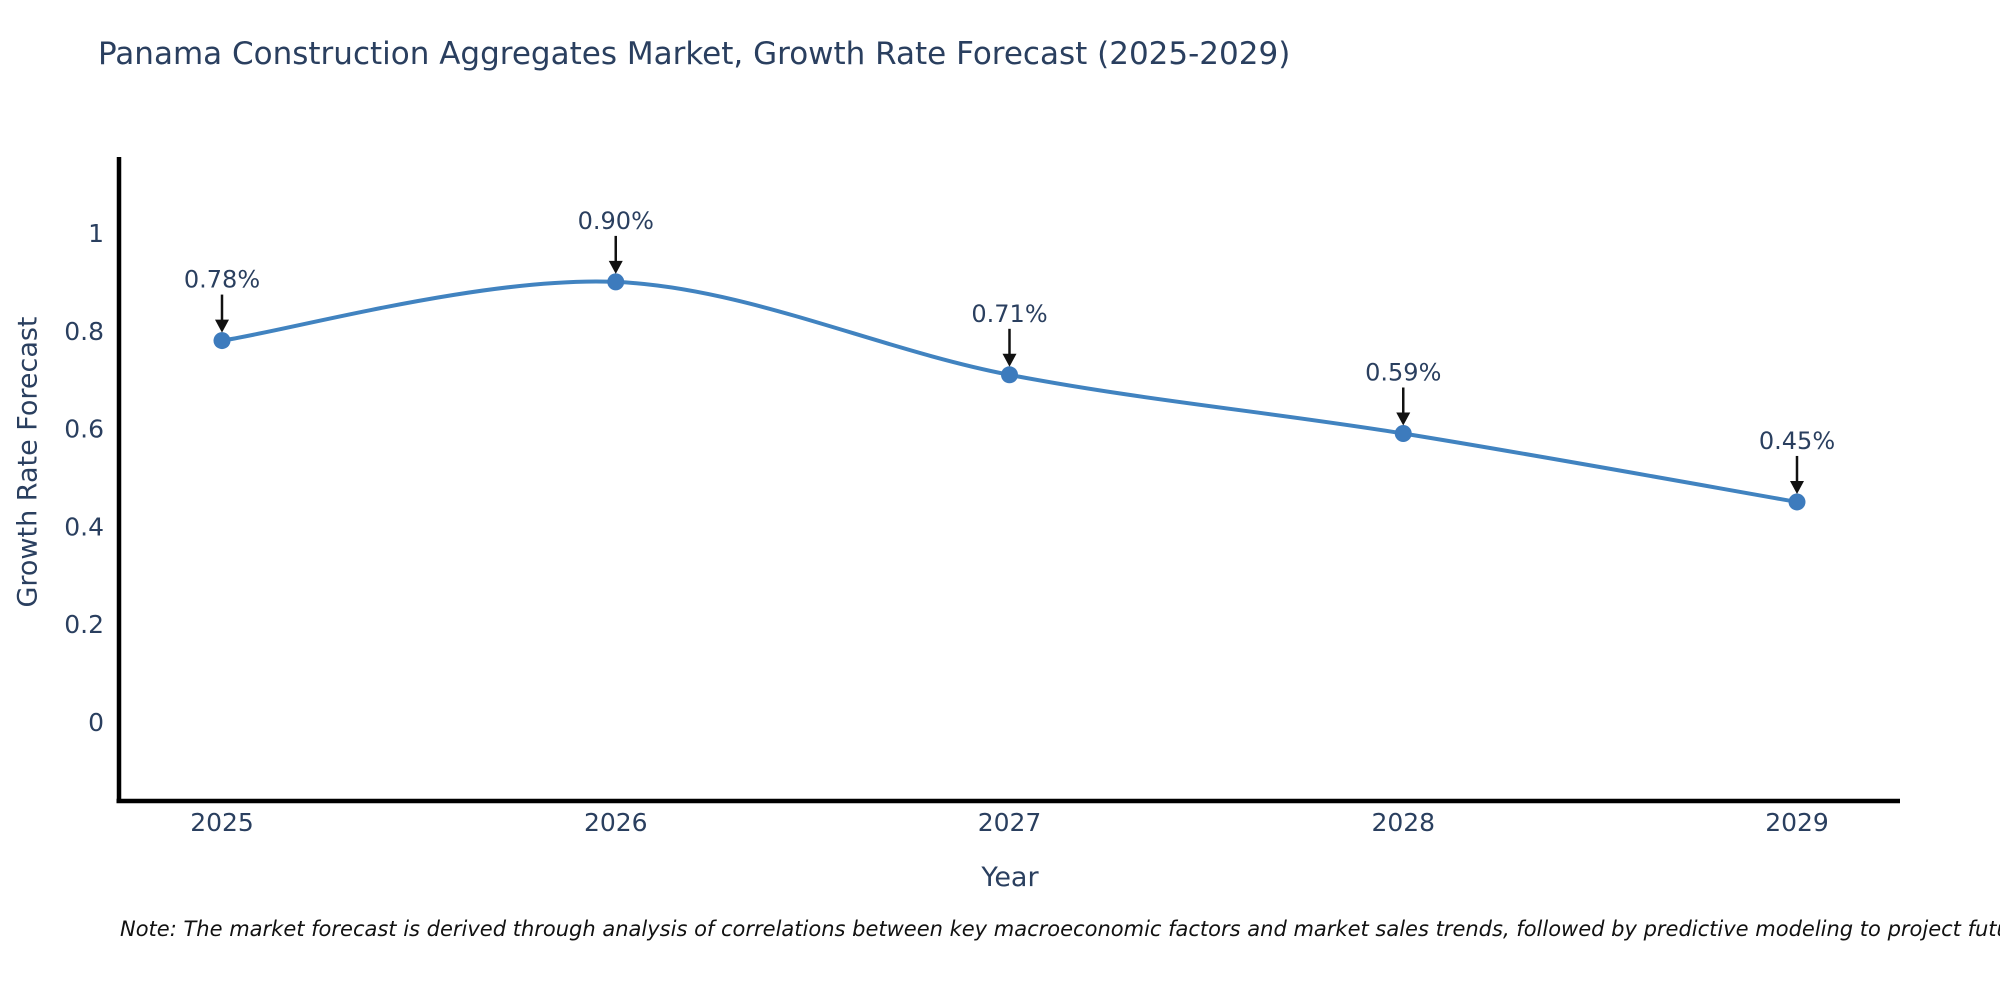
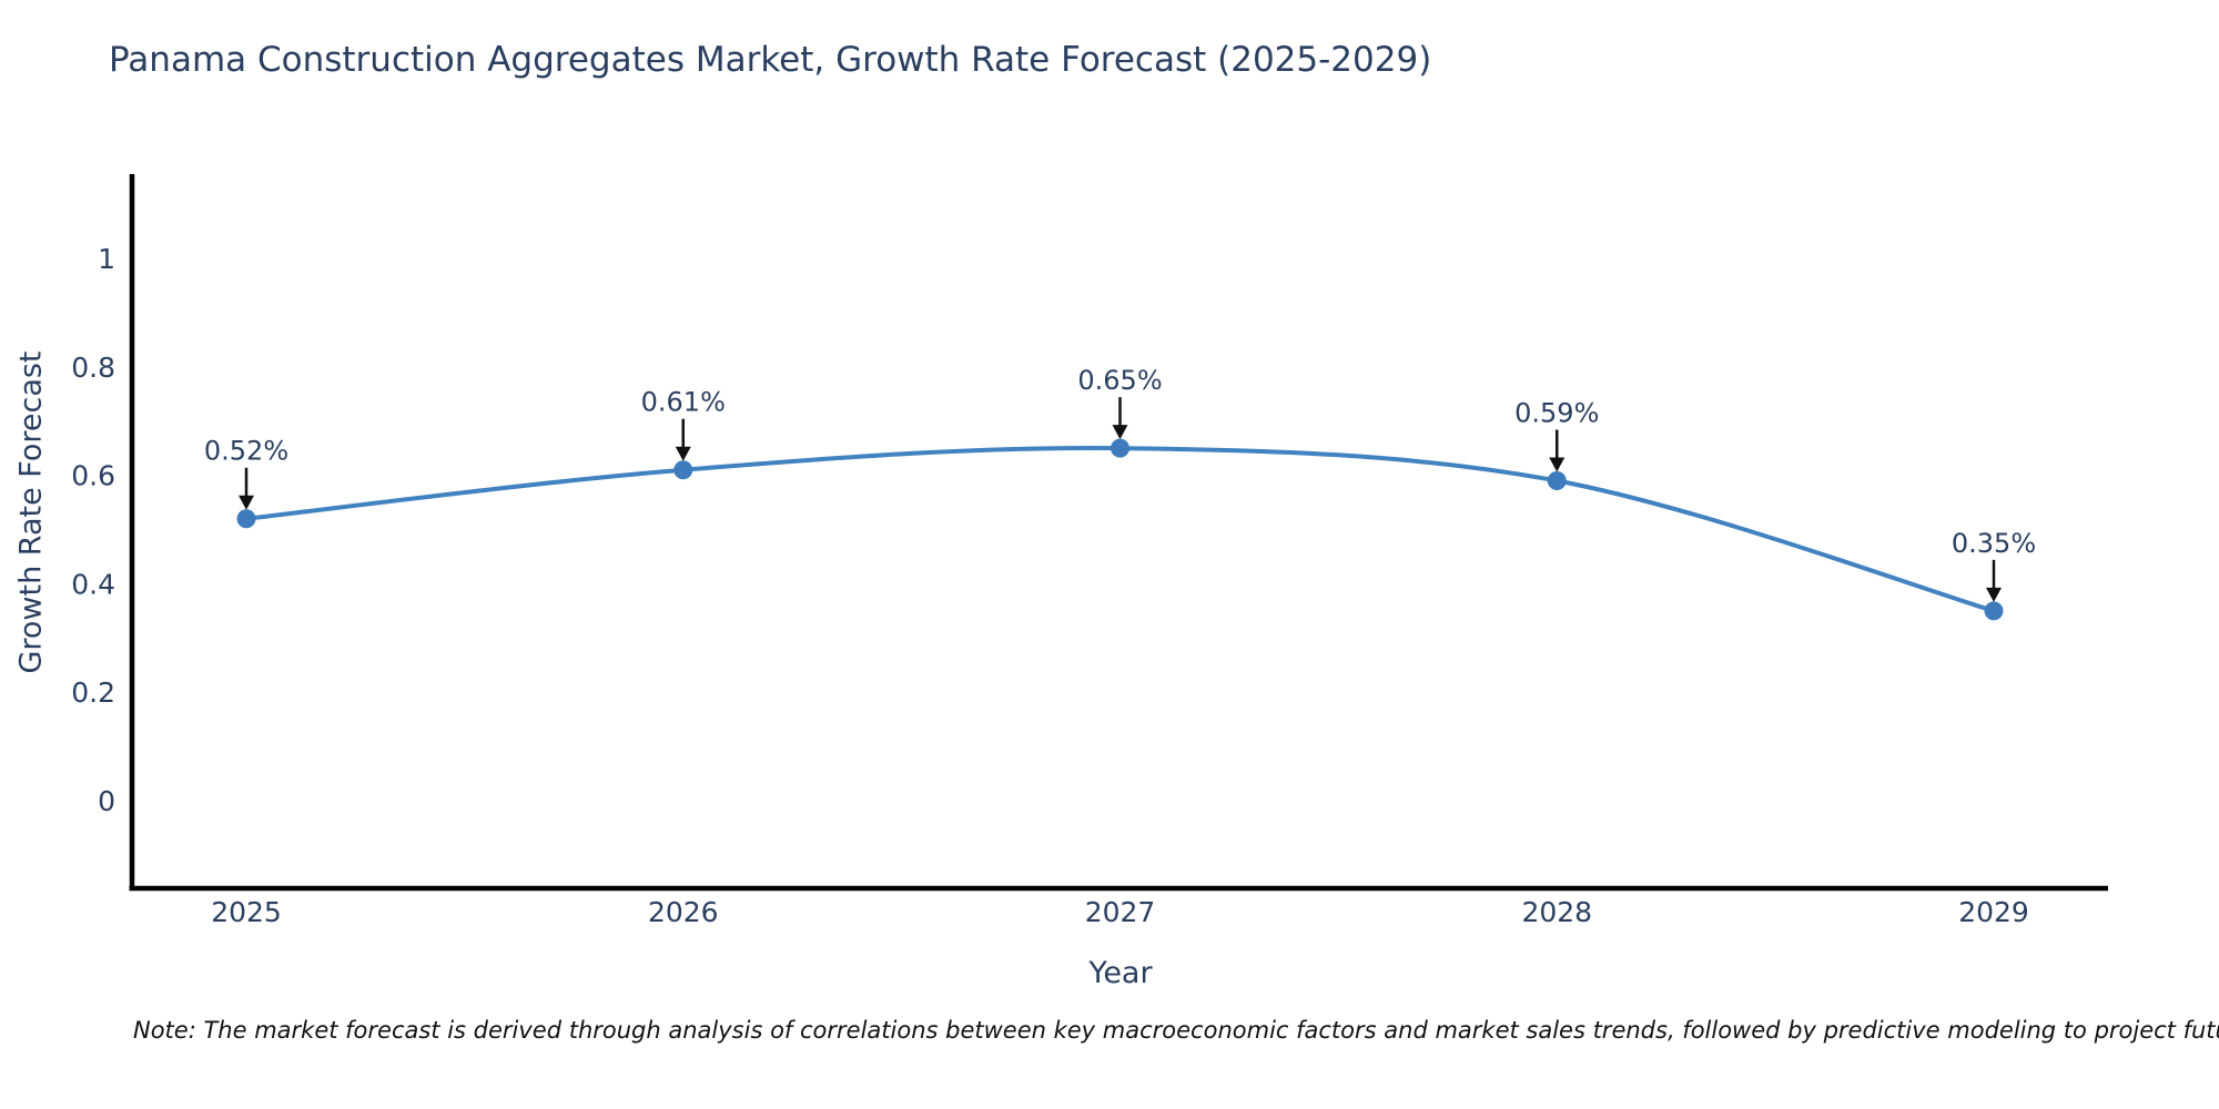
2025: 0.78% -> 0.52%
2026: 0.90% -> 0.61%
2027: 0.71% -> 0.65%
2029: 0.45% -> 0.35%
